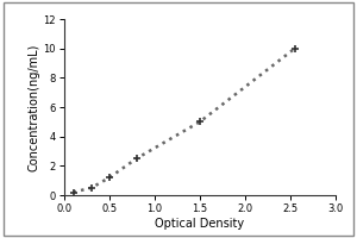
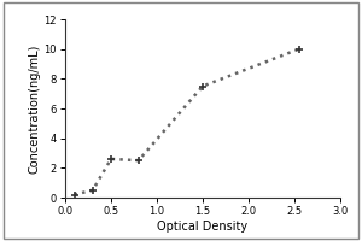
0.5: 1.2 -> 2.6
1.5: 5.0 -> 7.5
